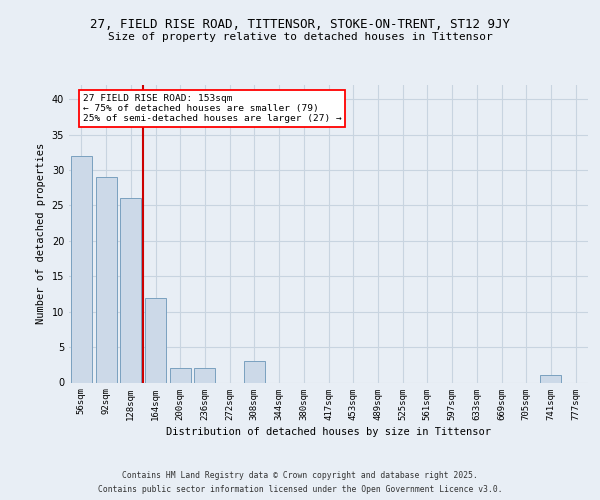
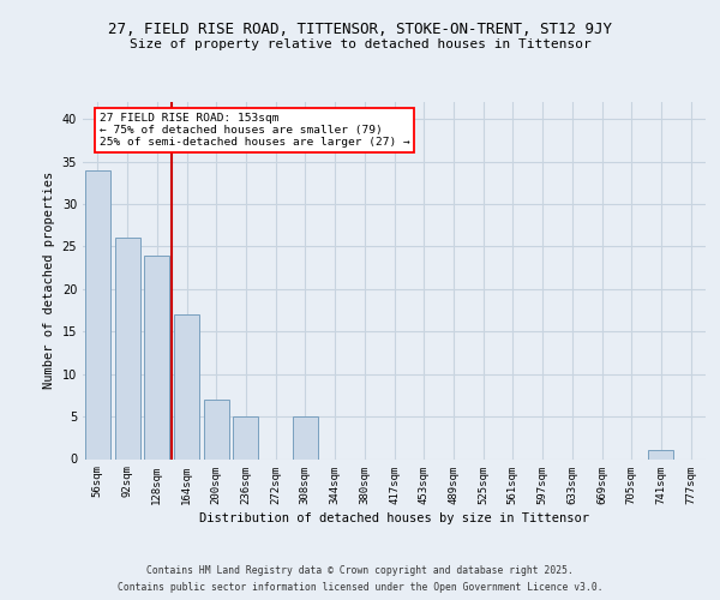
56sqm: 32 -> 34
92sqm: 29 -> 26
128sqm: 26 -> 24
164sqm: 12 -> 17
200sqm: 2 -> 7
236sqm: 2 -> 5
308sqm: 3 -> 5
